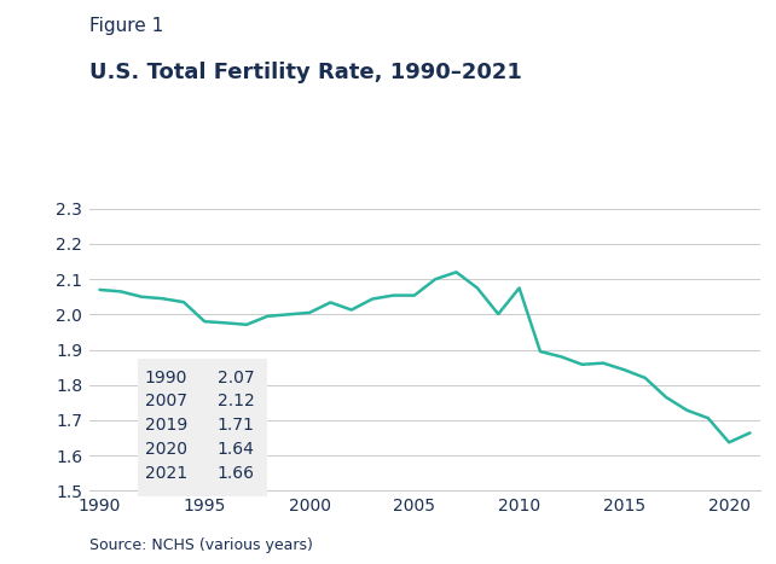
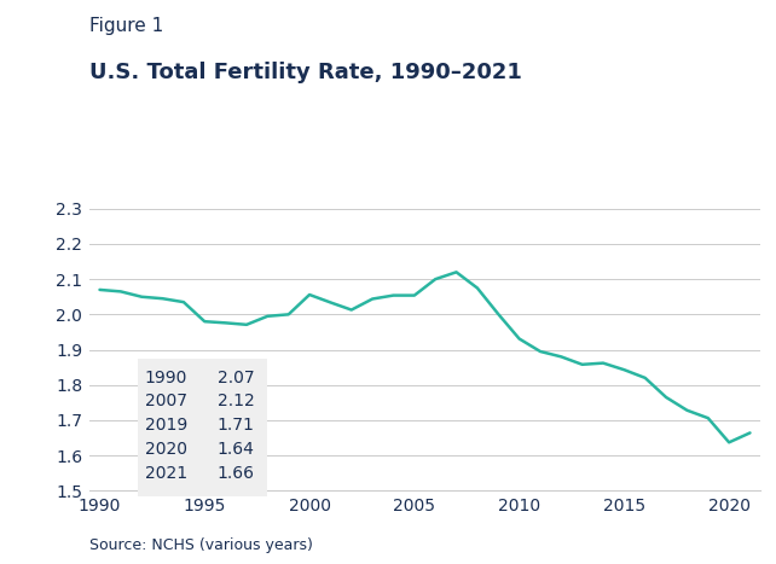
2000: 2.005 -> 2.056
2010: 2.075 -> 1.931
